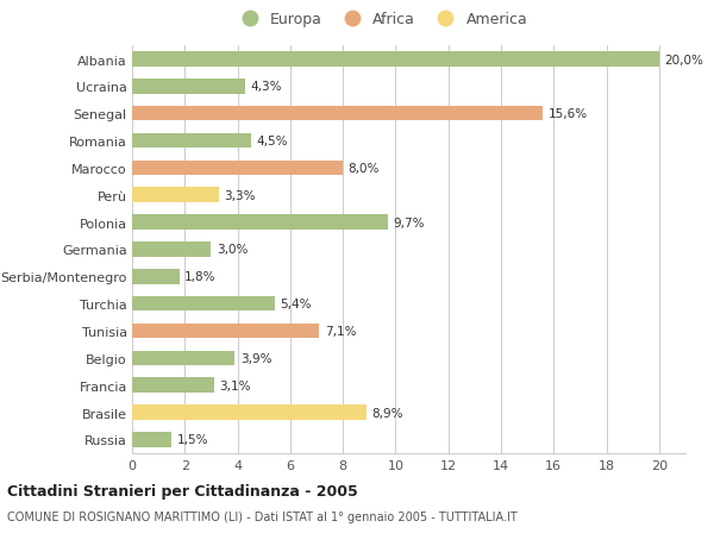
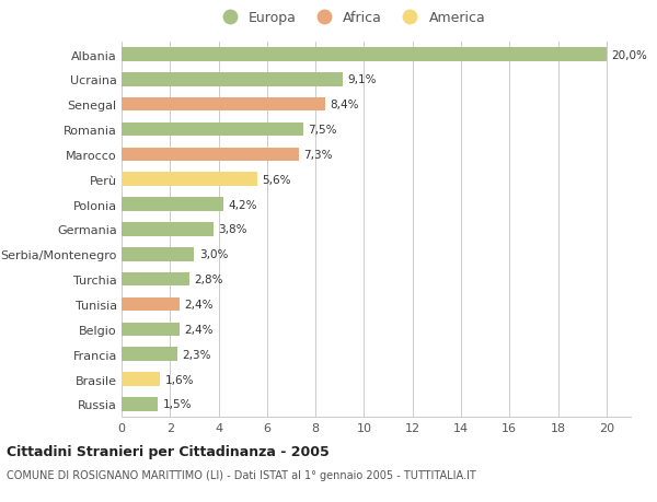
Ucraina: 4,3% -> 9,1%
Senegal: 15,6% -> 8,4%
Romania: 4,5% -> 7,5%
Marocco: 8,0% -> 7,3%
Perù: 3,3% -> 5,6%
Polonia: 9,7% -> 4,2%
Germania: 3,0% -> 3,8%
Serbia/Montenegro: 1,8% -> 3,0%
Turchia: 5,4% -> 2,8%
Tunisia: 7,1% -> 2,4%
Belgio: 3,9% -> 2,4%
Francia: 3,1% -> 2,3%
Brasile: 8,9% -> 1,6%
